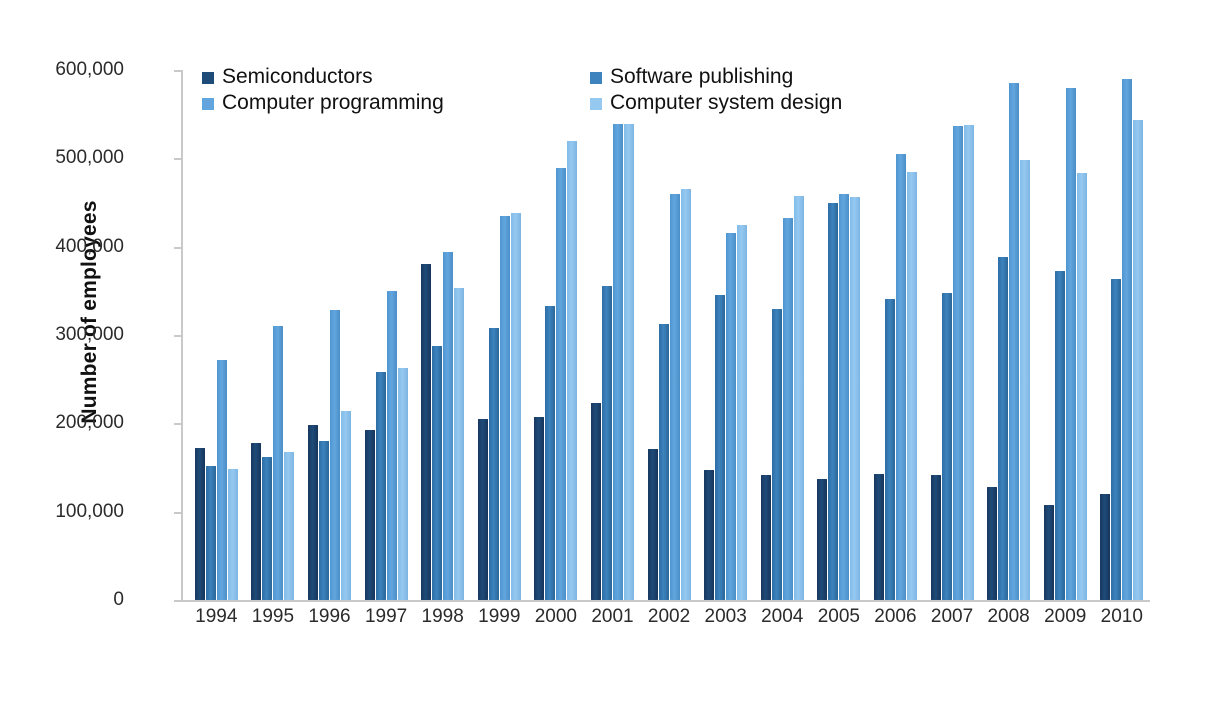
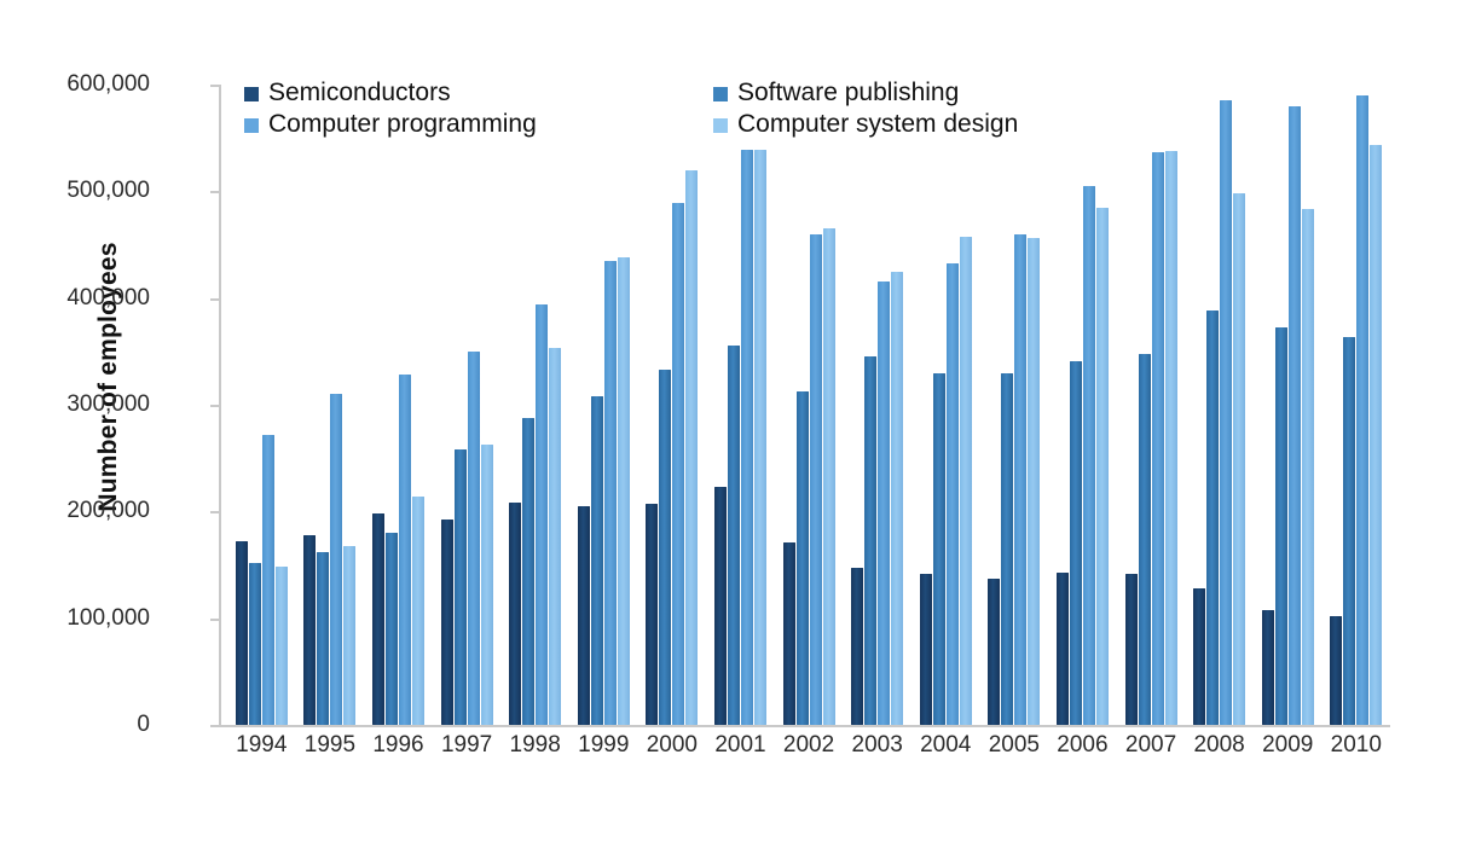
Semiconductors/1998: 380000 -> 210000
Software publishing/2005: 450000 -> 330000
Semiconductors/2010: 120000 -> 100000
